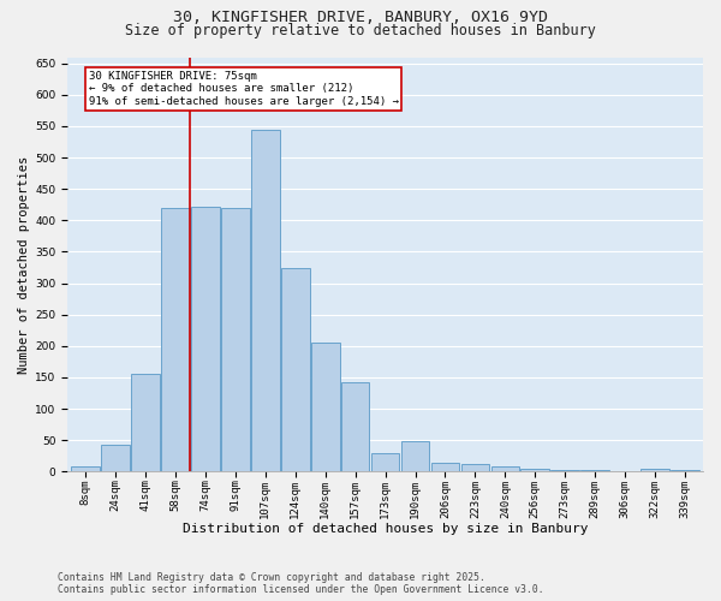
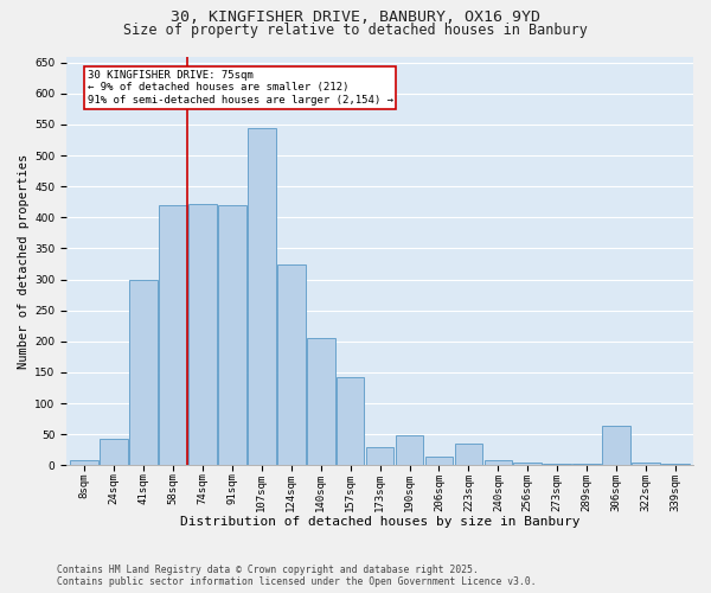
41sqm: 155 -> 300
223sqm: 13 -> 36
306sqm: 1 -> 64
